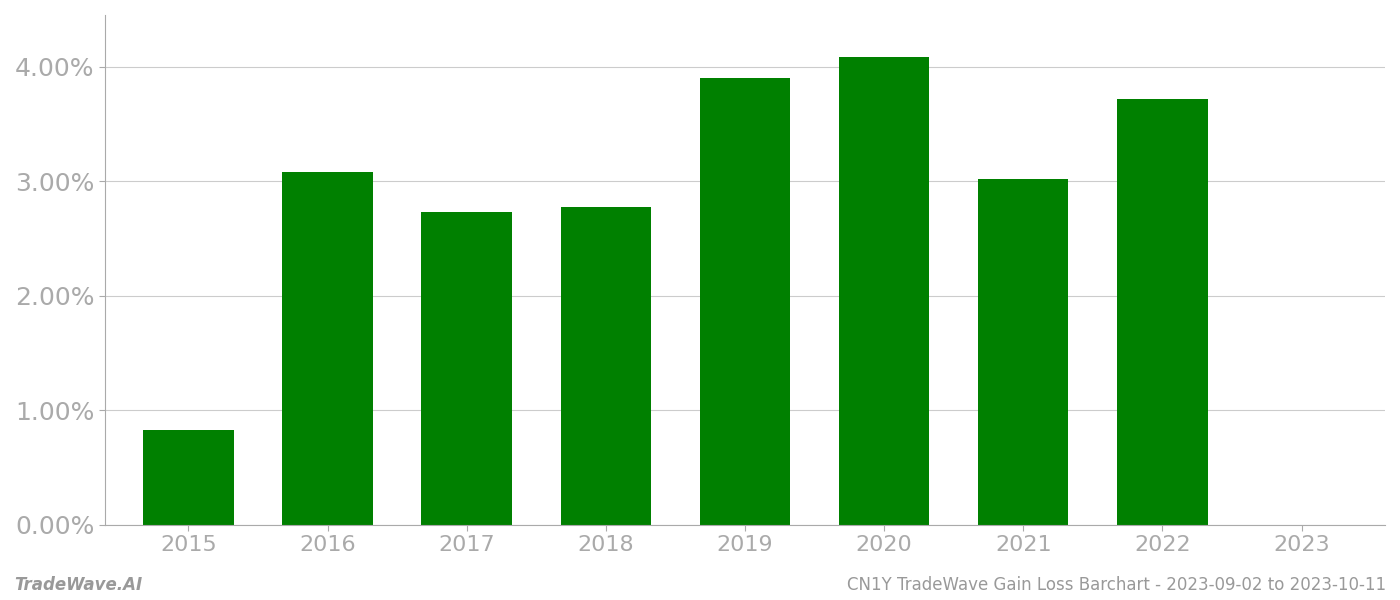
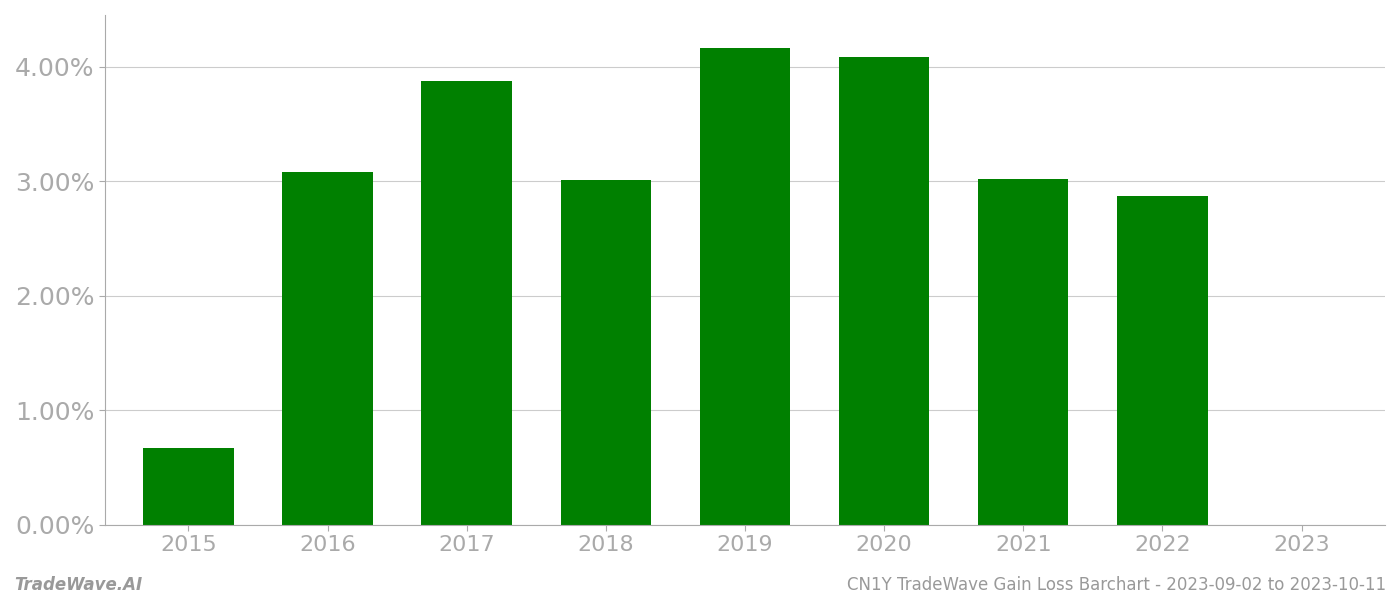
2015: 0.83% -> 0.67%
2017: 2.73% -> 3.87%
2018: 2.77% -> 3.01%
2019: 3.90% -> 4.16%
2022: 3.72% -> 2.87%
